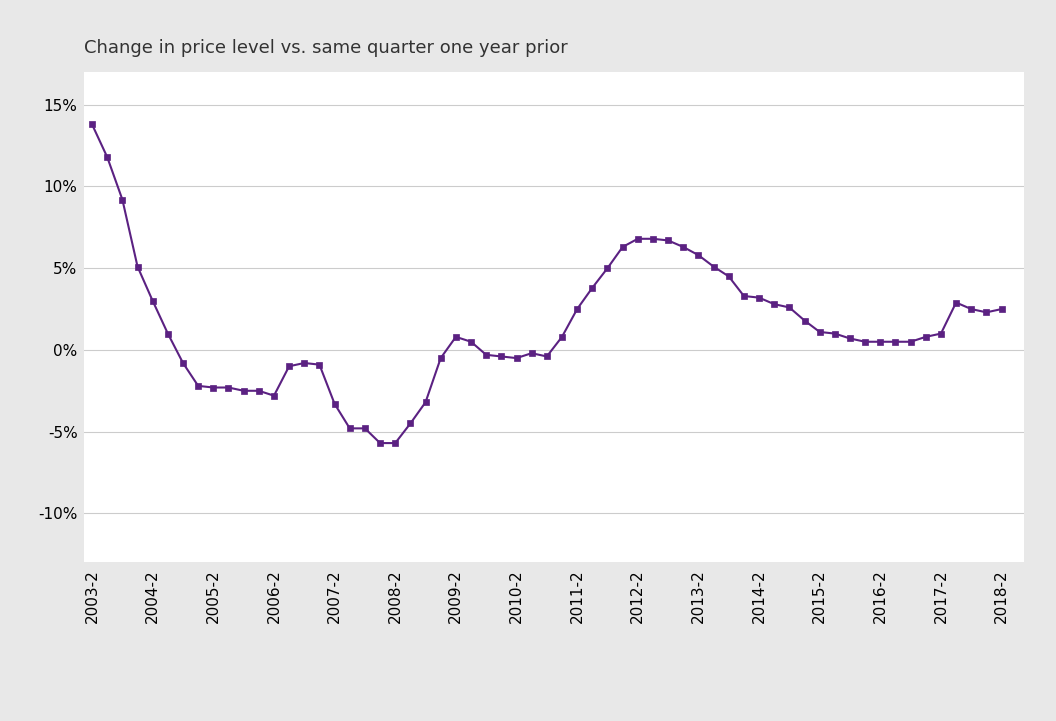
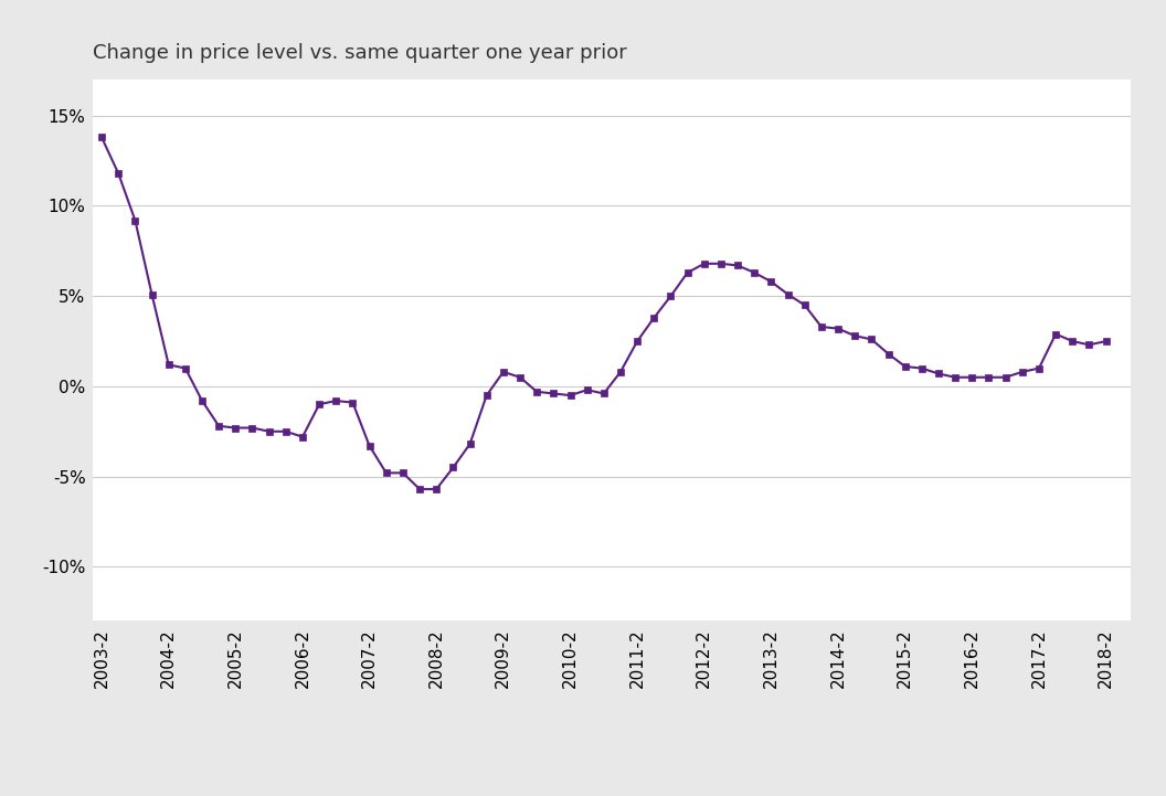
2004-2: 3.0% -> 1.2%
